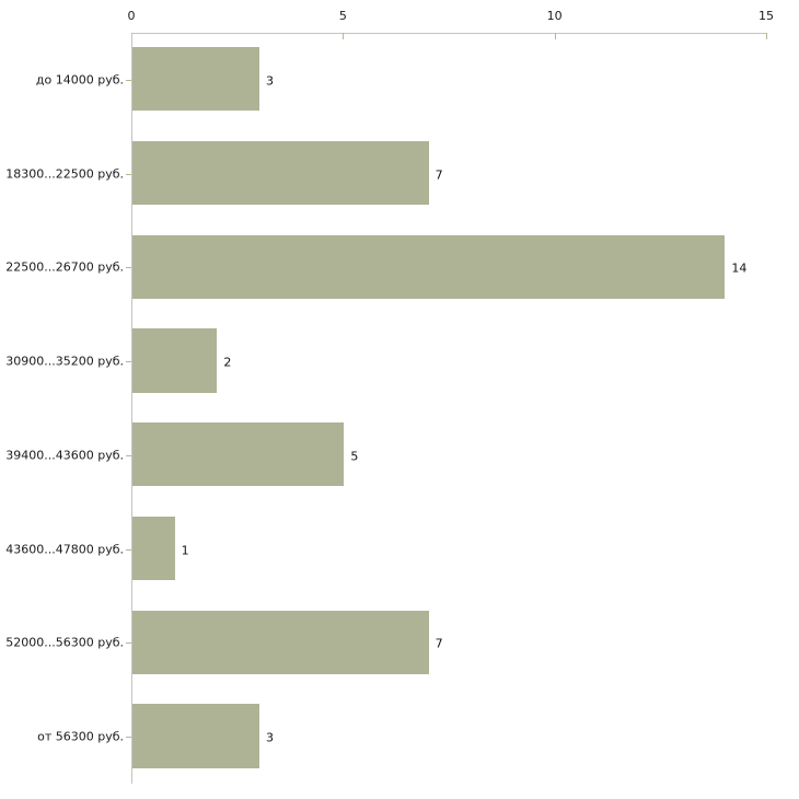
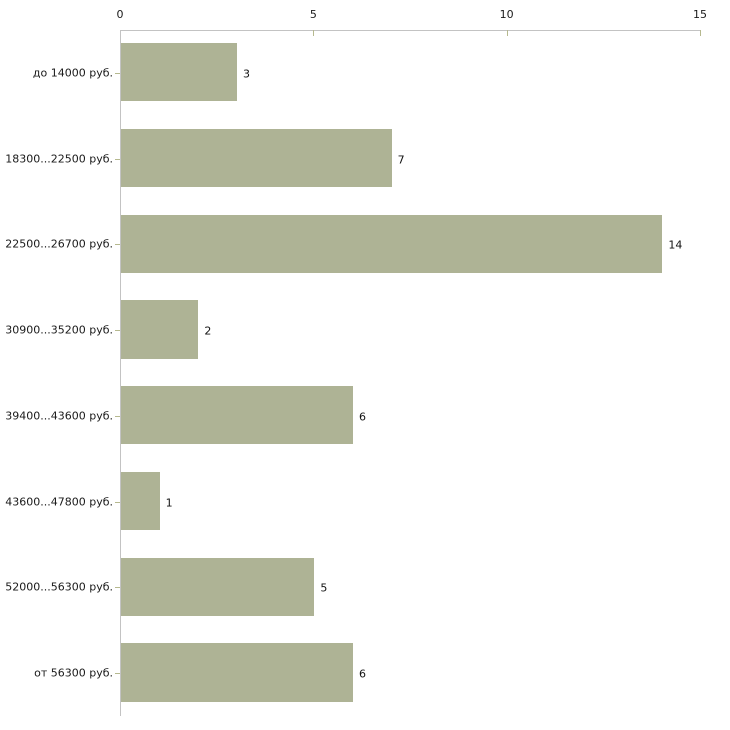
39400...43600 руб.: 5 -> 6
52000...56300 руб.: 7 -> 5
от 56300 руб.: 3 -> 6
